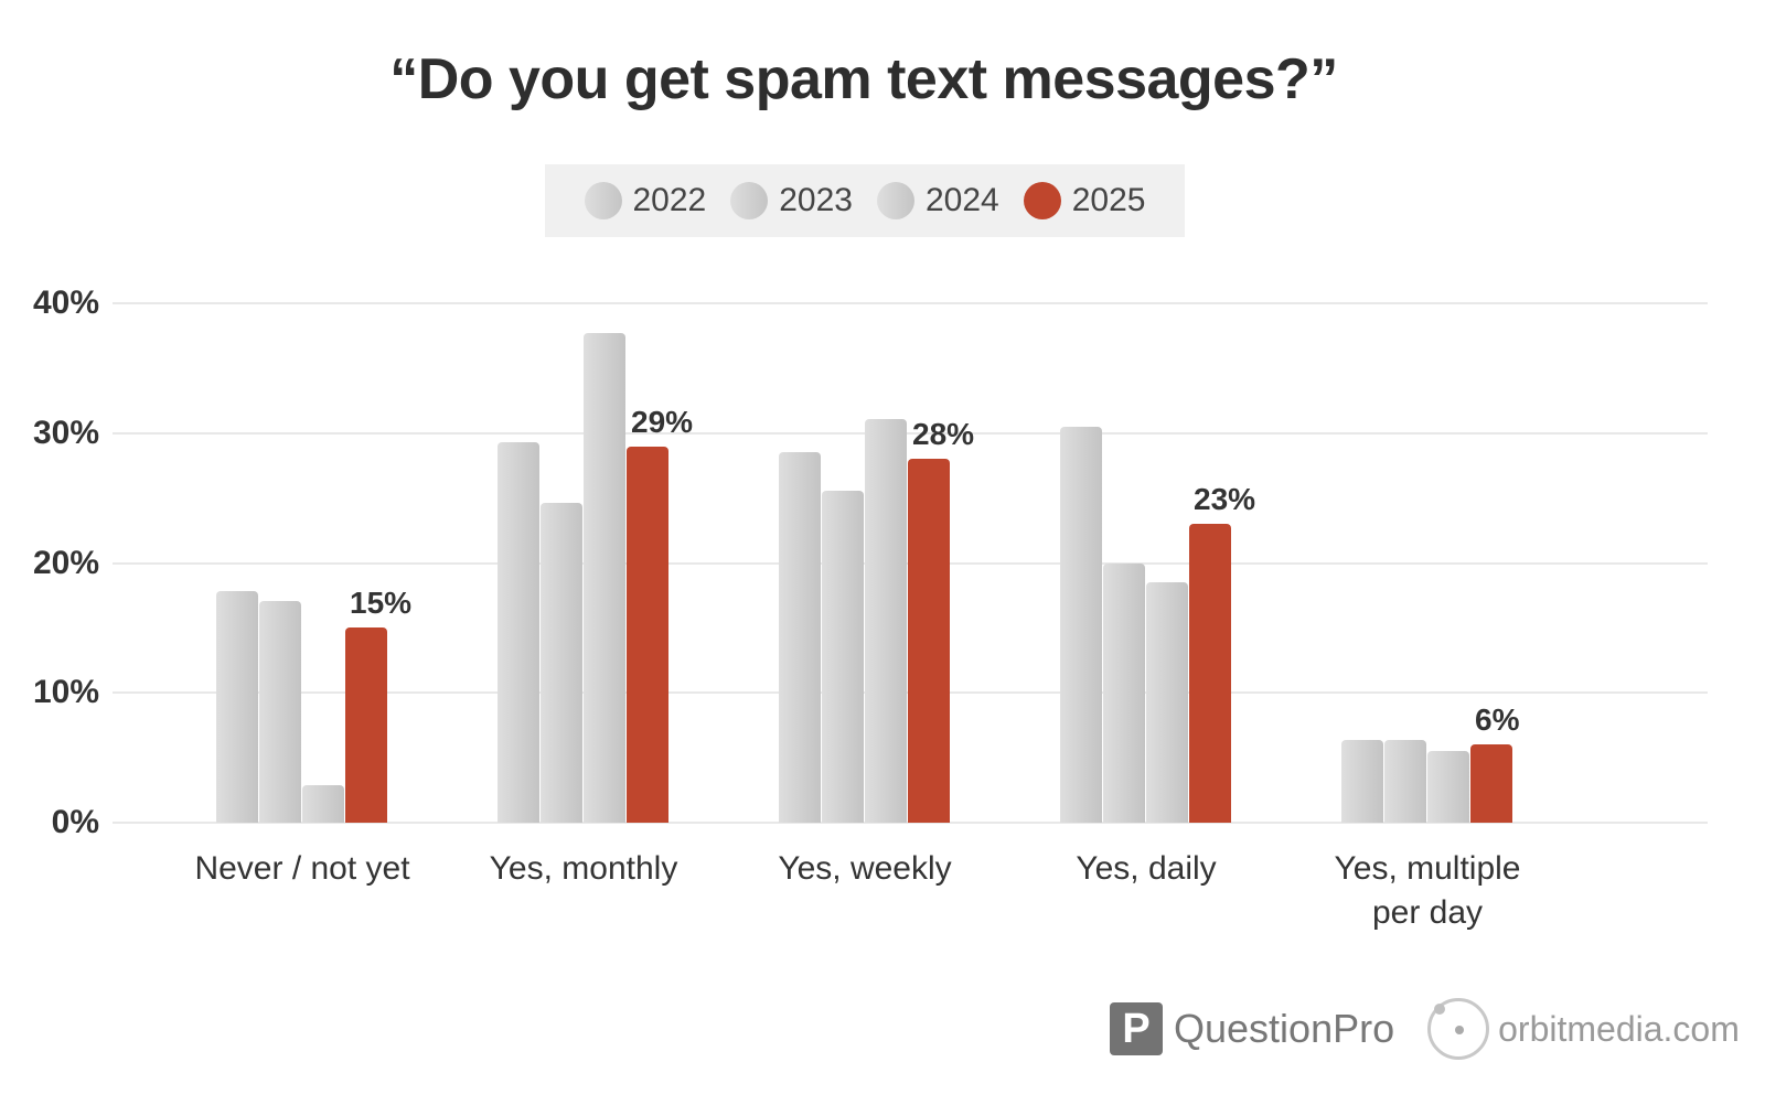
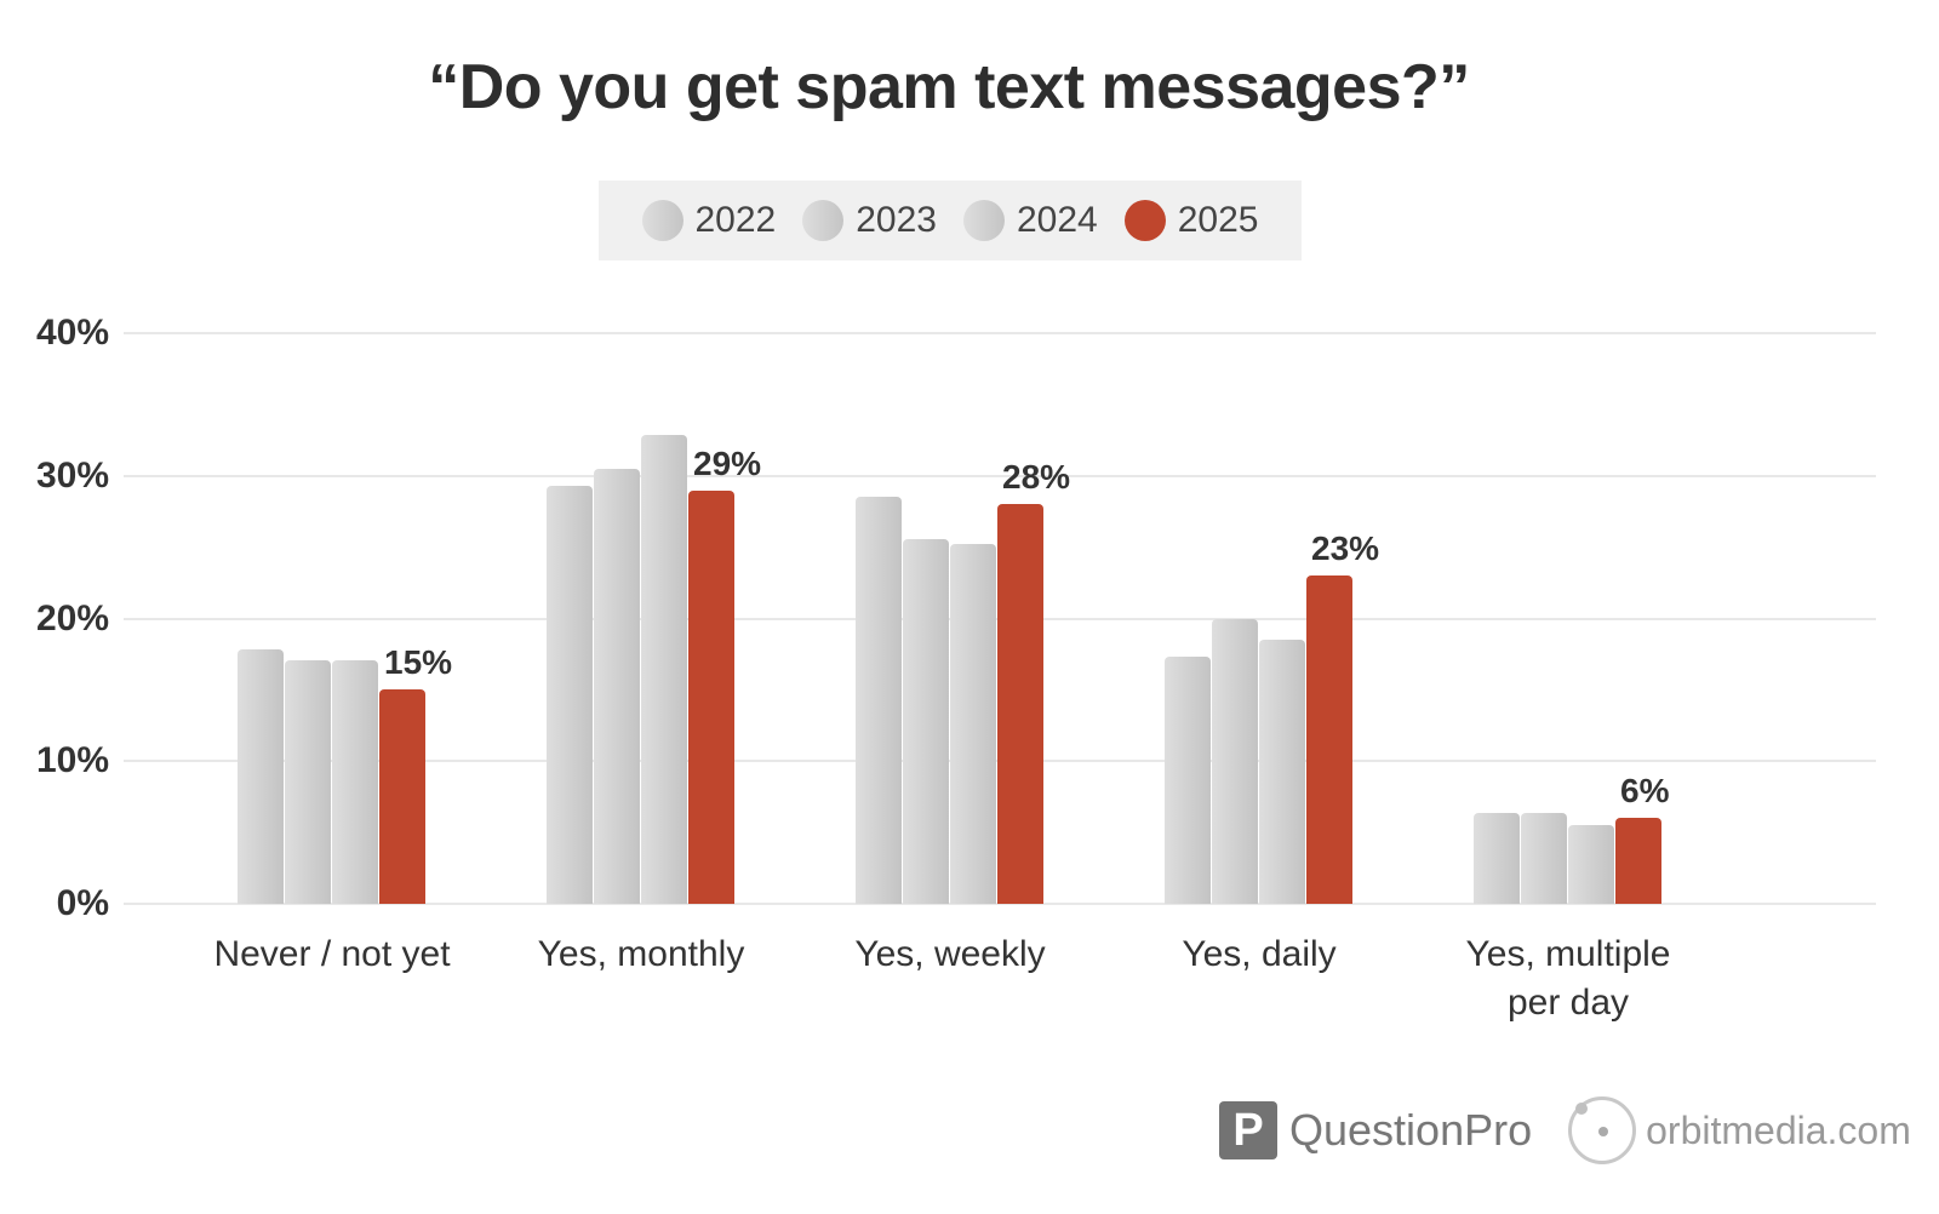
2024/Never / not yet: 2.9% -> 17.1%
2023/Yes, monthly: 24.6% -> 30.5%
2024/Yes, monthly: 37.7% -> 32.9%
2024/Yes, weekly: 31.1% -> 25.2%
2022/Yes, daily: 30.5% -> 17.3%
